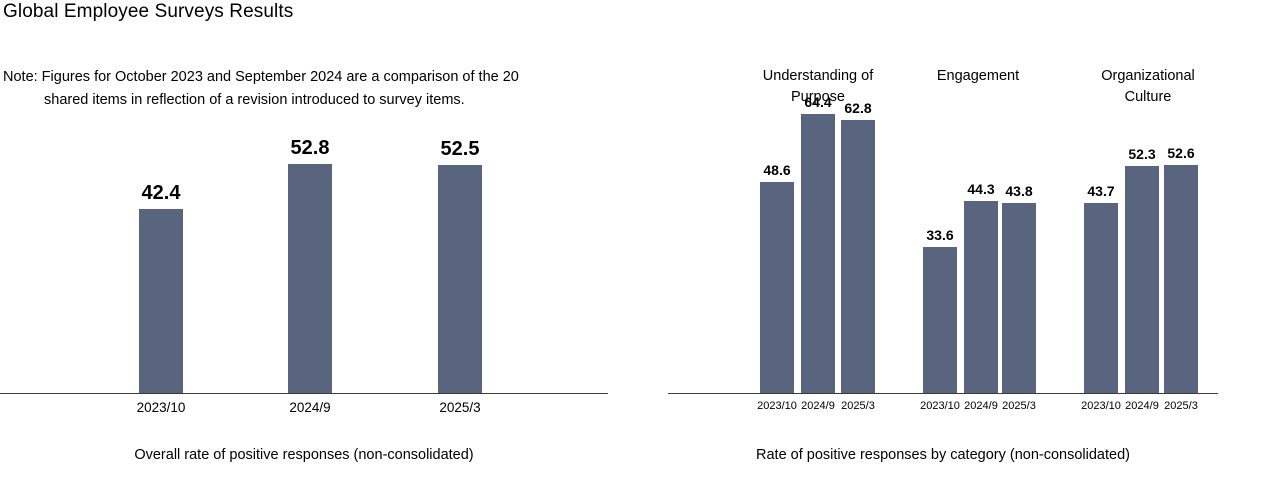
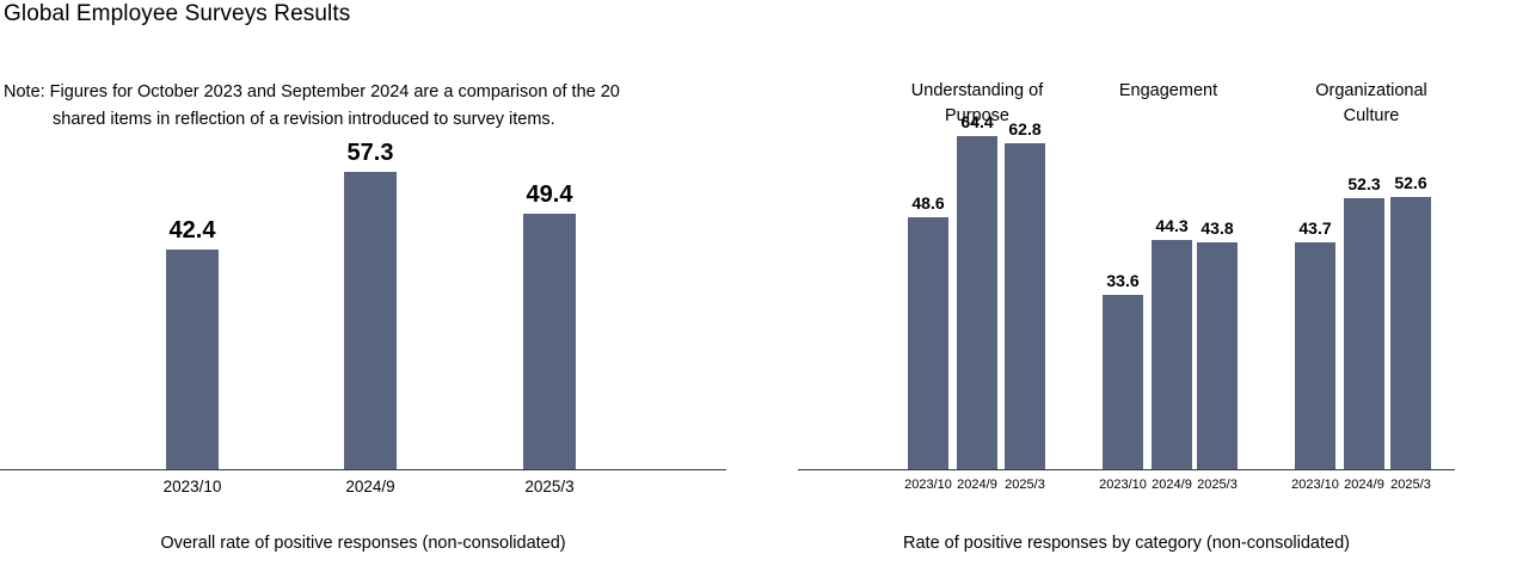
Overall rate of positive responses (non-consolidated)/2024/9: 52.8 -> 57.3
Overall rate of positive responses (non-consolidated)/2025/3: 52.5 -> 49.4
